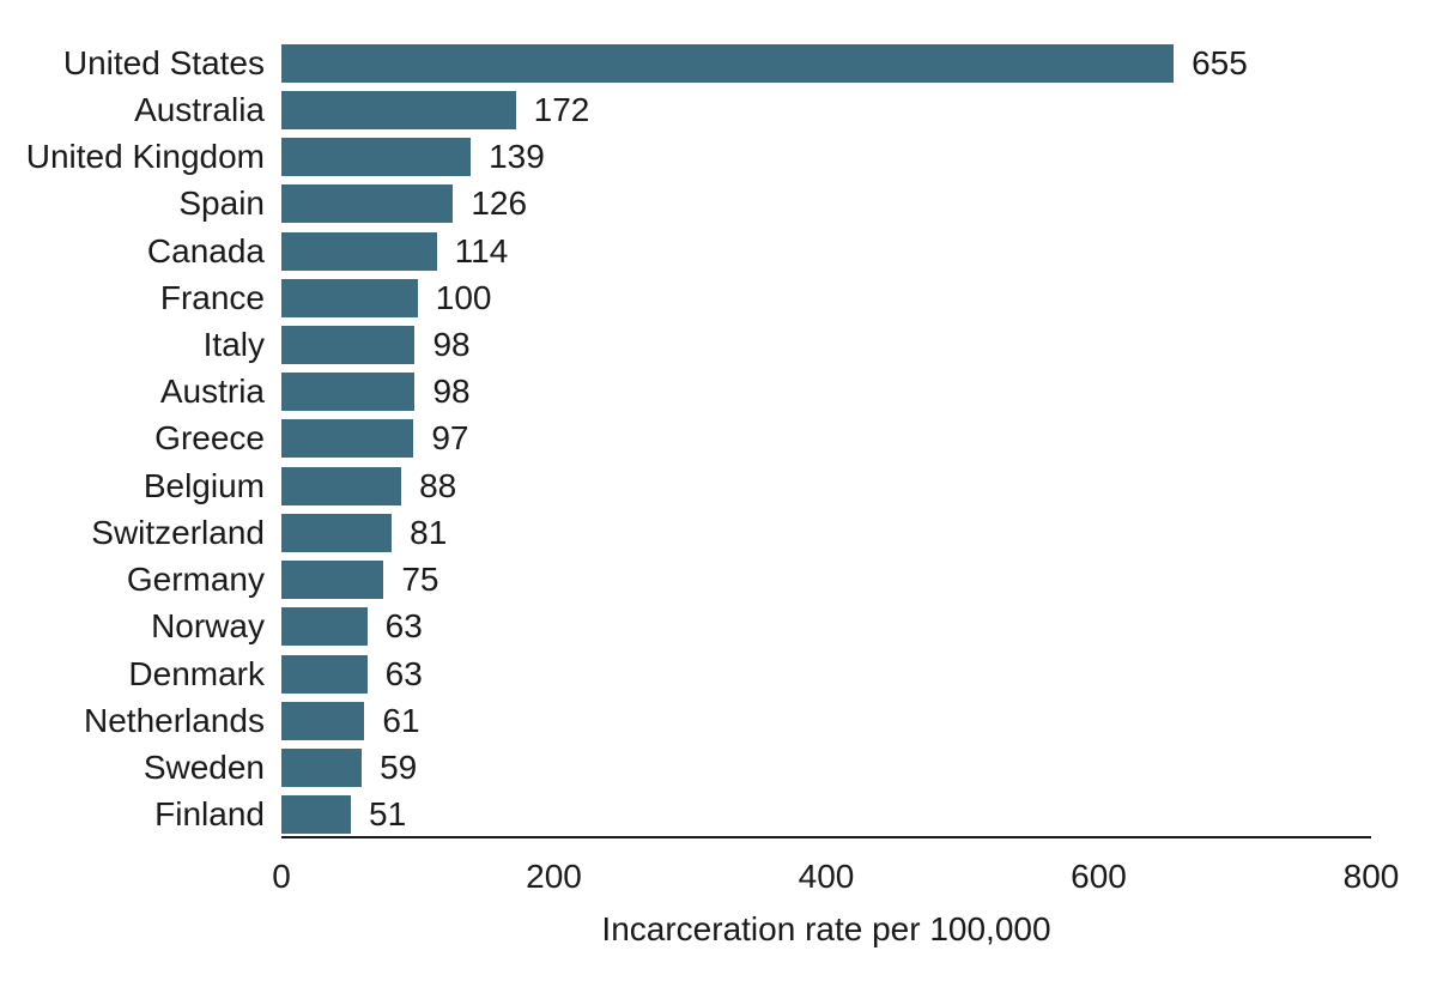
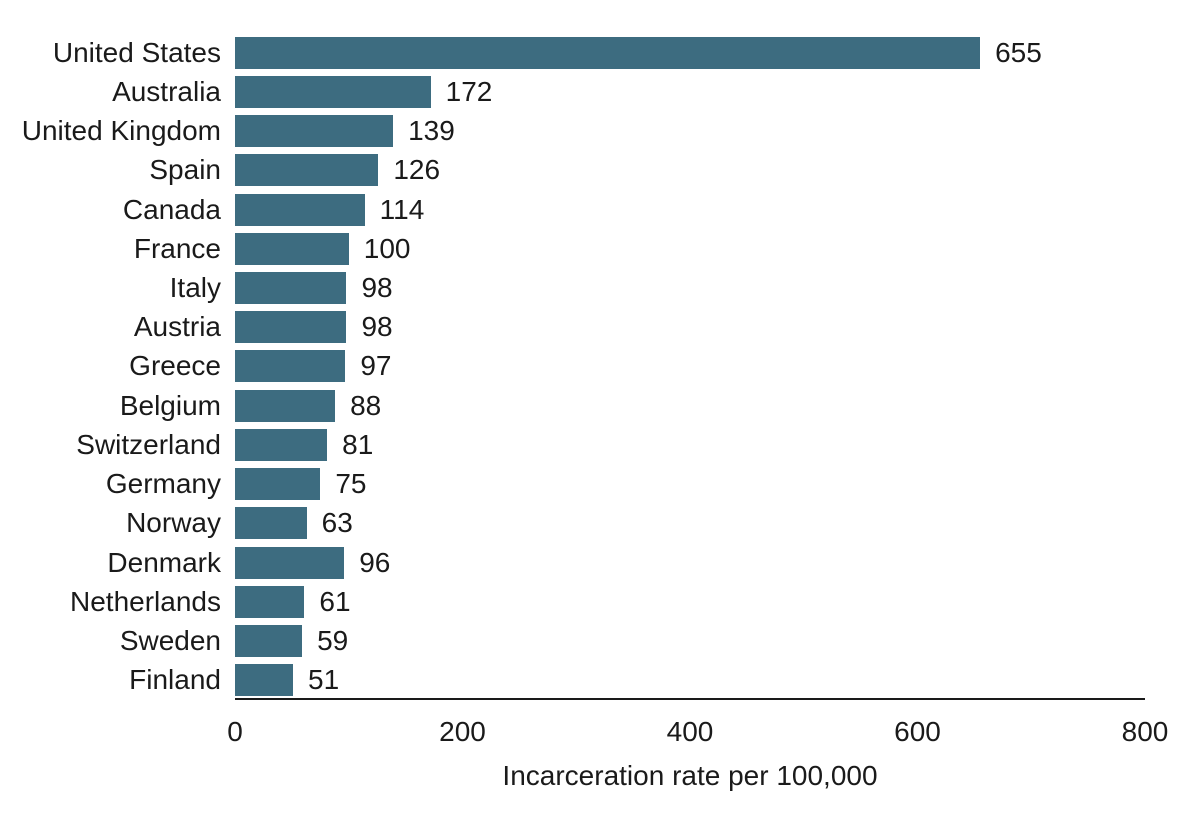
Denmark: 63 -> 96
